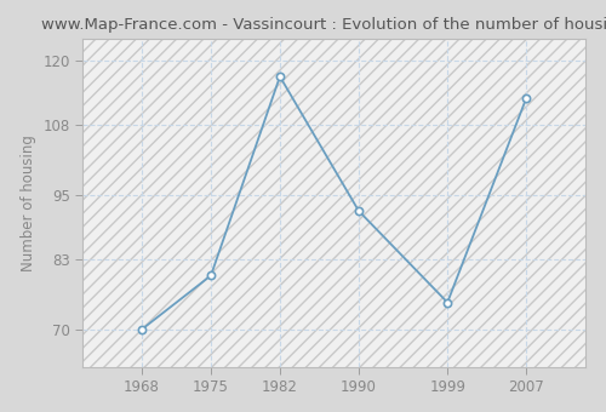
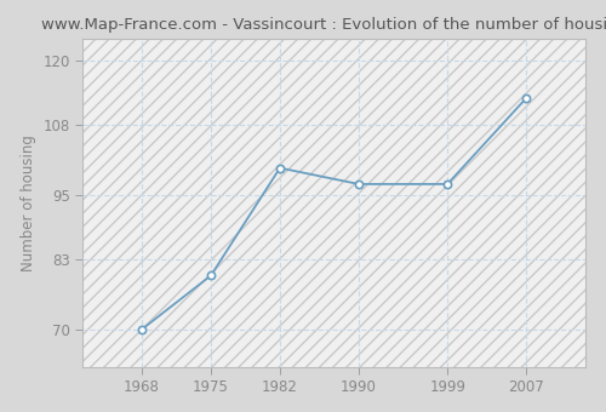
1982: 117 -> 100
1990: 92 -> 97
1999: 75 -> 97
